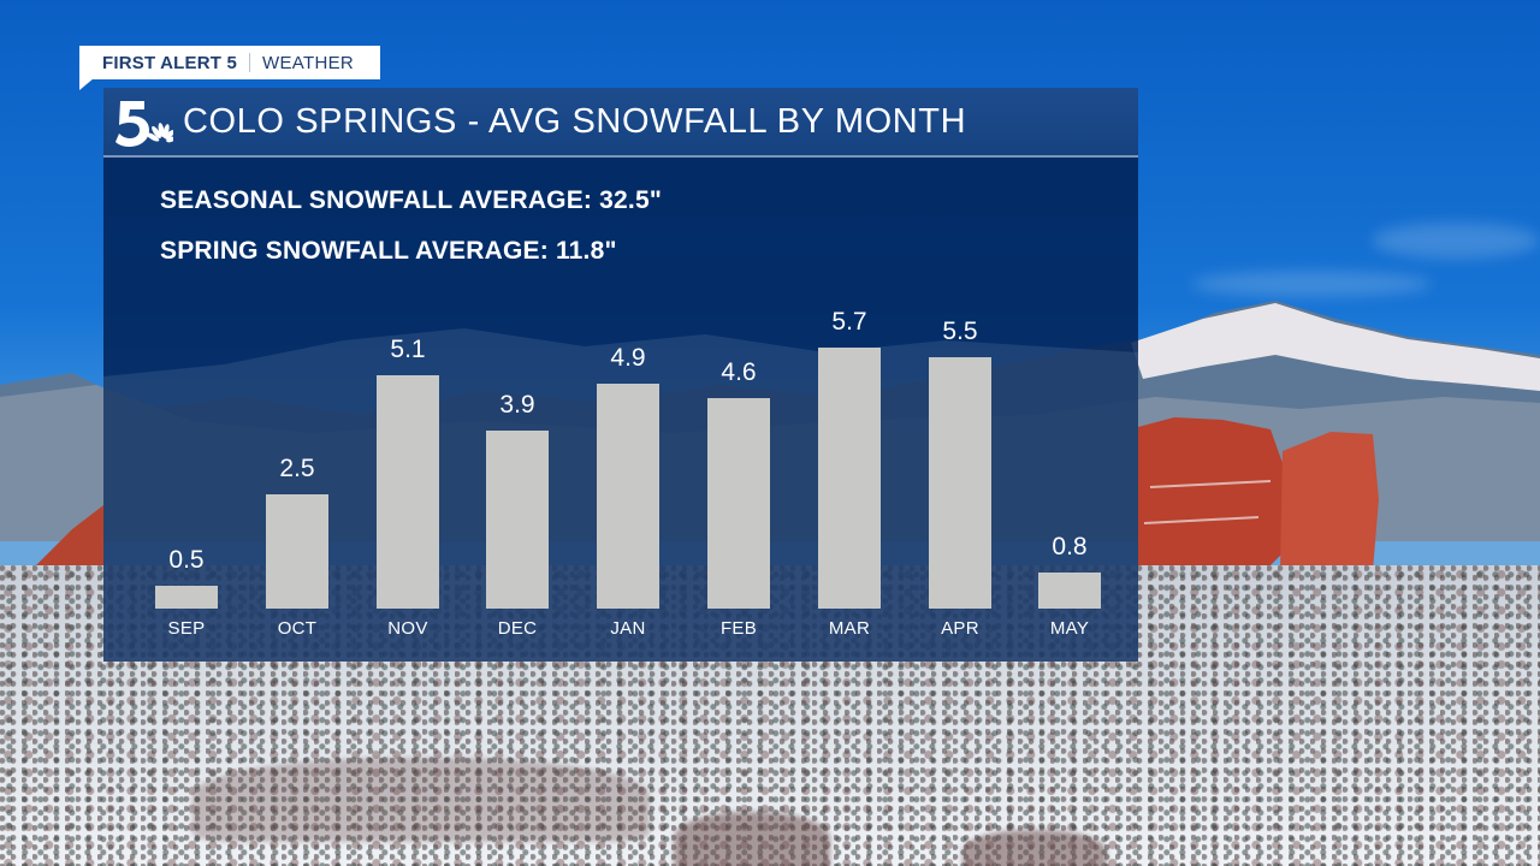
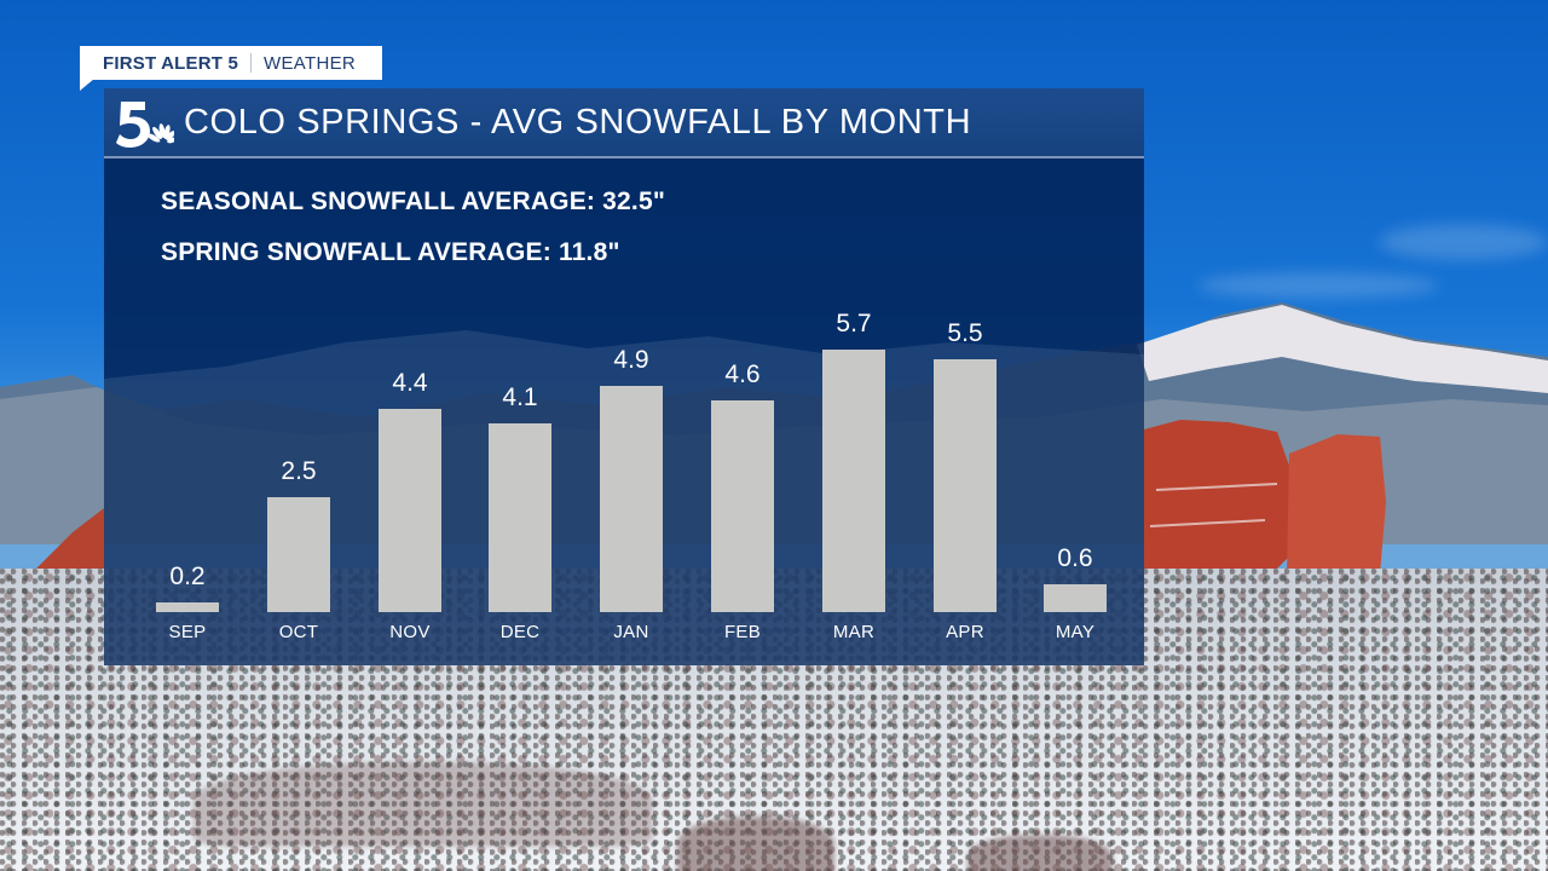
SEP: 0.5 -> 0.2
NOV: 5.1 -> 4.4
DEC: 3.9 -> 4.1
MAY: 0.8 -> 0.6
